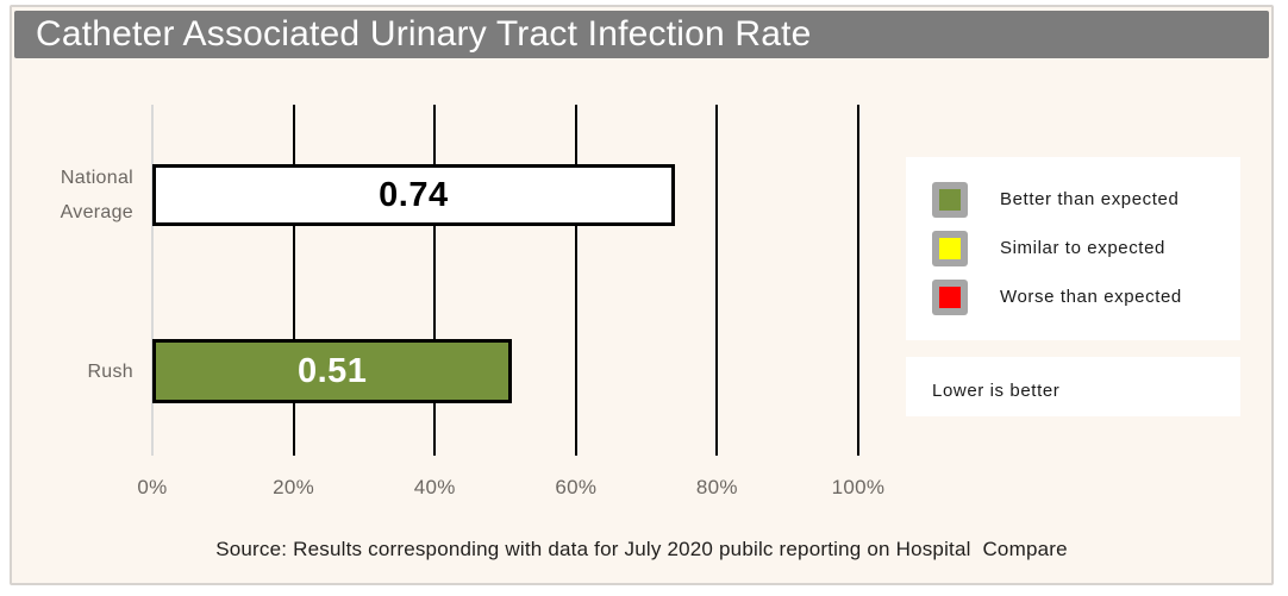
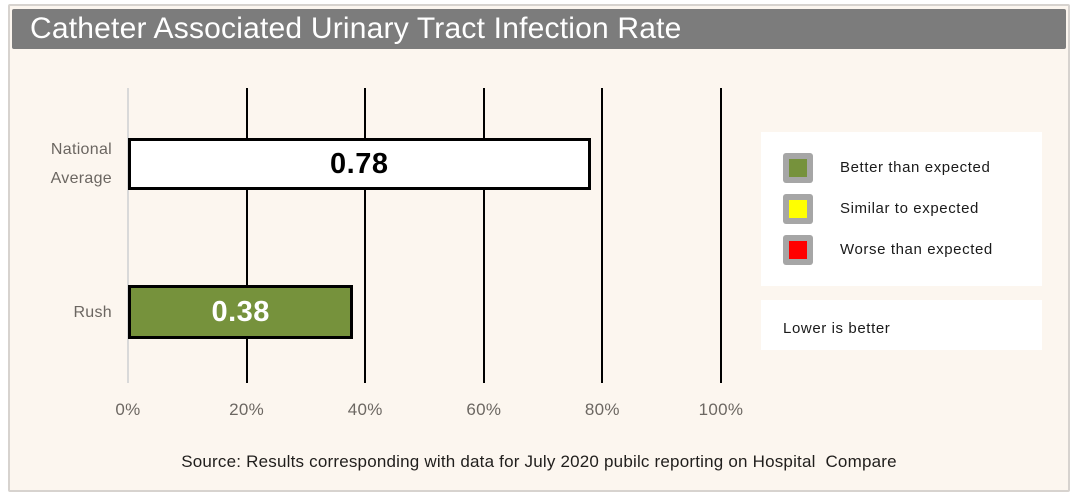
National Average: 0.74 -> 0.78
Rush: 0.51 -> 0.38
